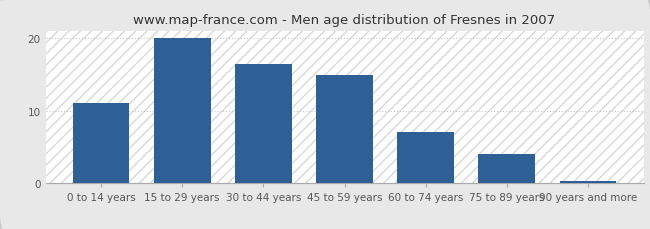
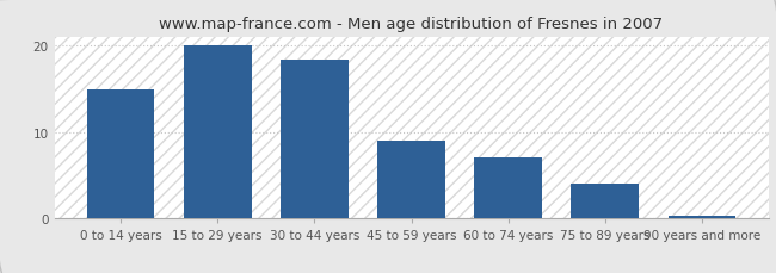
0 to 14 years: 11.0 -> 15.0
30 to 44 years: 16.5 -> 18.4
45 to 59 years: 15.0 -> 9.0
